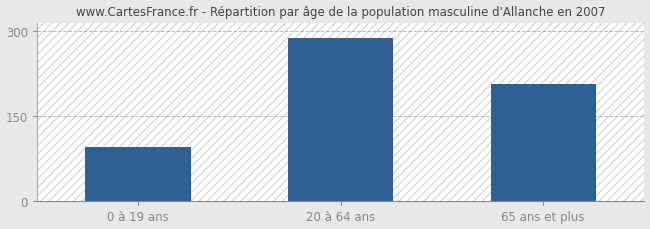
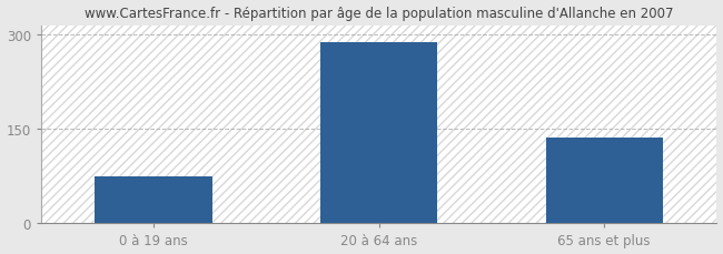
0 à 19 ans: 96 -> 75
65 ans et plus: 208 -> 137
